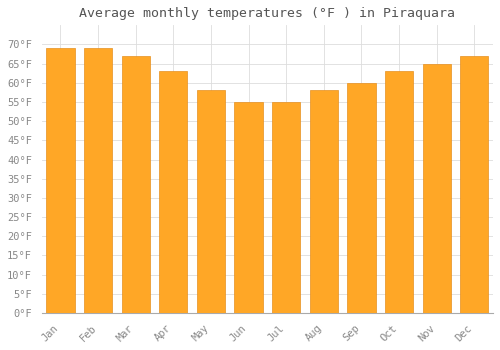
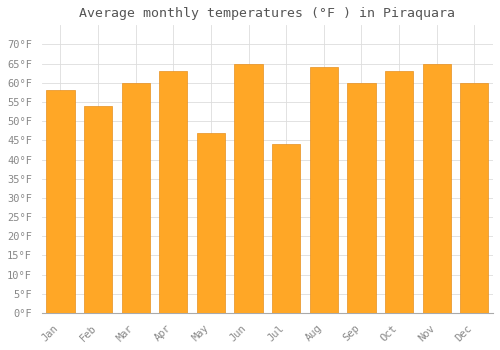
Jan: 69°F -> 58°F
Feb: 69°F -> 54°F
Mar: 67°F -> 60°F
May: 58°F -> 47°F
Jun: 55°F -> 65°F
Jul: 55°F -> 44°F
Aug: 58°F -> 64°F
Dec: 67°F -> 60°F
